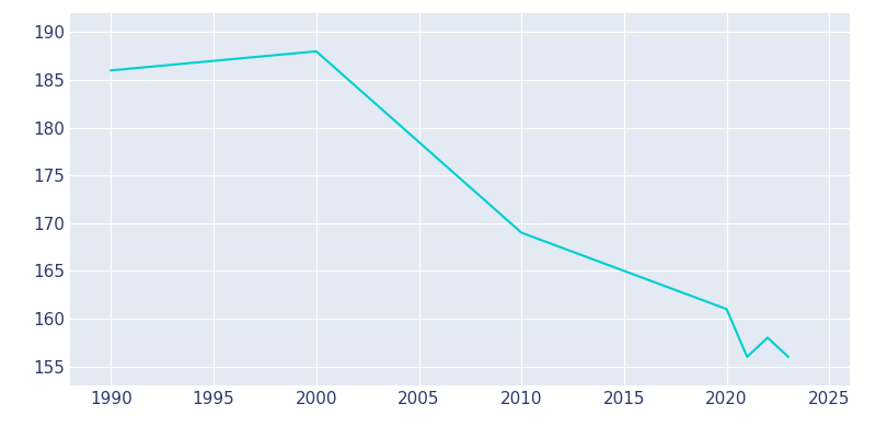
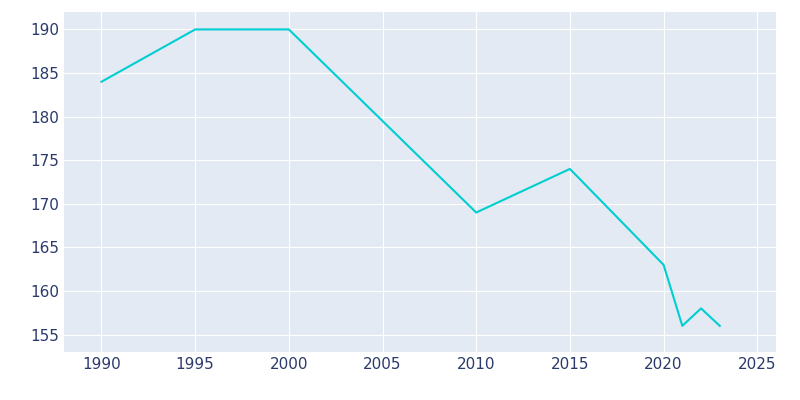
1990: 186 -> 184
1995: 187 -> 190
2000: 188 -> 190
2015: 165 -> 174
2020: 161 -> 163
